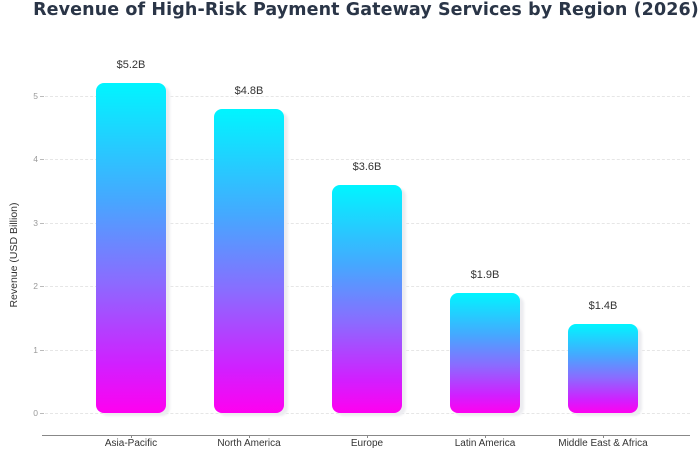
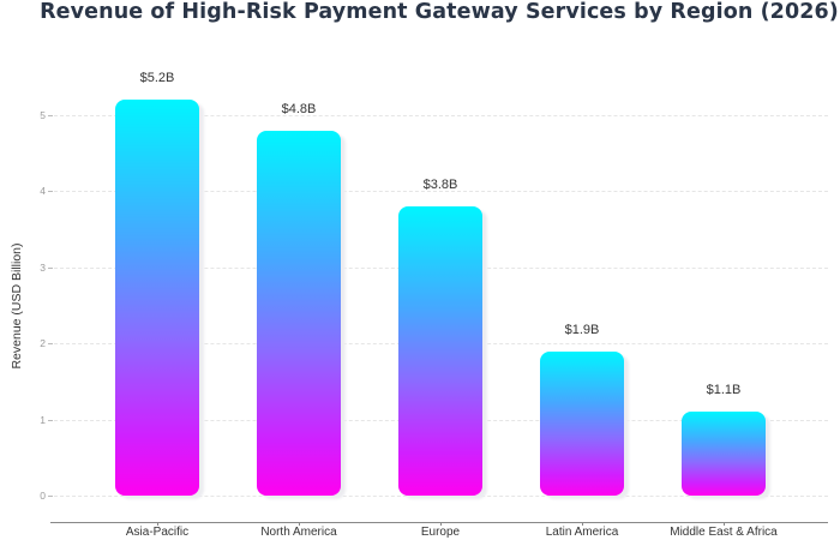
Europe: $3.6B -> $3.8B
Middle East & Africa: $1.4B -> $1.1B
